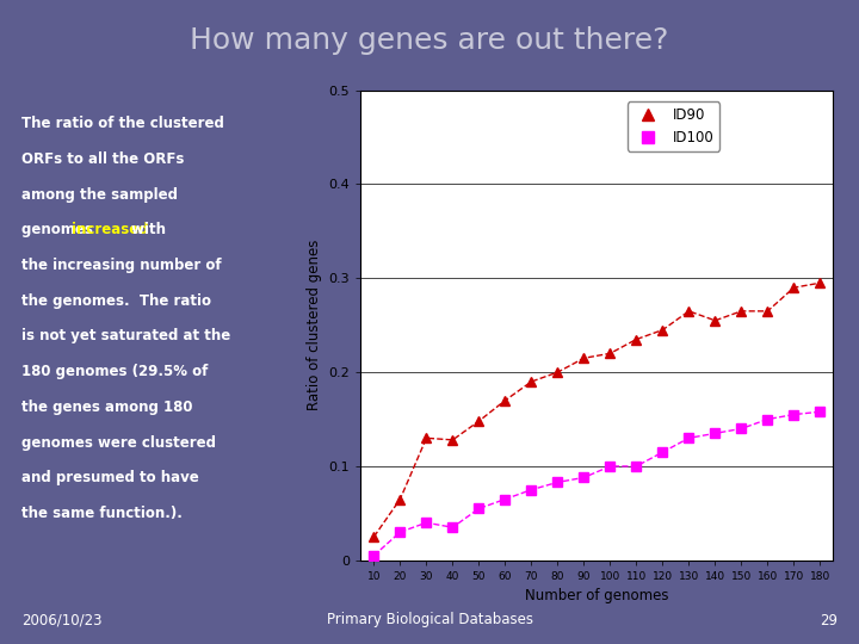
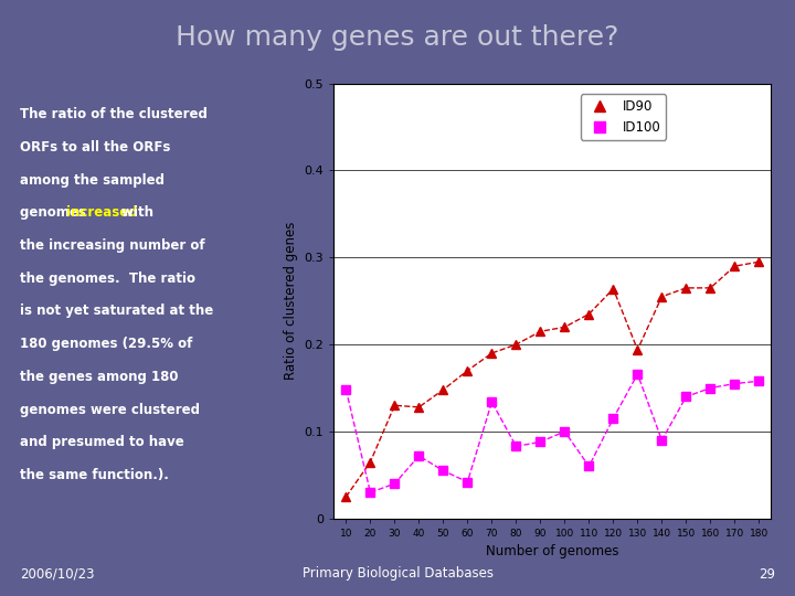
ID100/10: 0.005 -> 0.148
ID100/40: 0.035 -> 0.072
ID100/60: 0.065 -> 0.042
ID100/70: 0.075 -> 0.134
ID100/110: 0.100 -> 0.060
ID90/120: 0.245 -> 0.264
ID90/130: 0.265 -> 0.194
ID100/130: 0.130 -> 0.166
ID100/140: 0.135 -> 0.090
